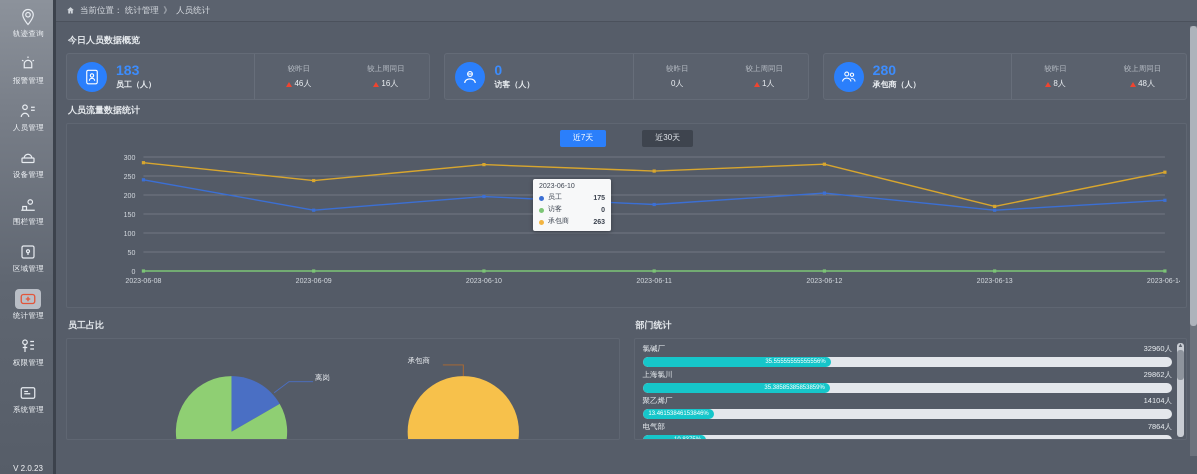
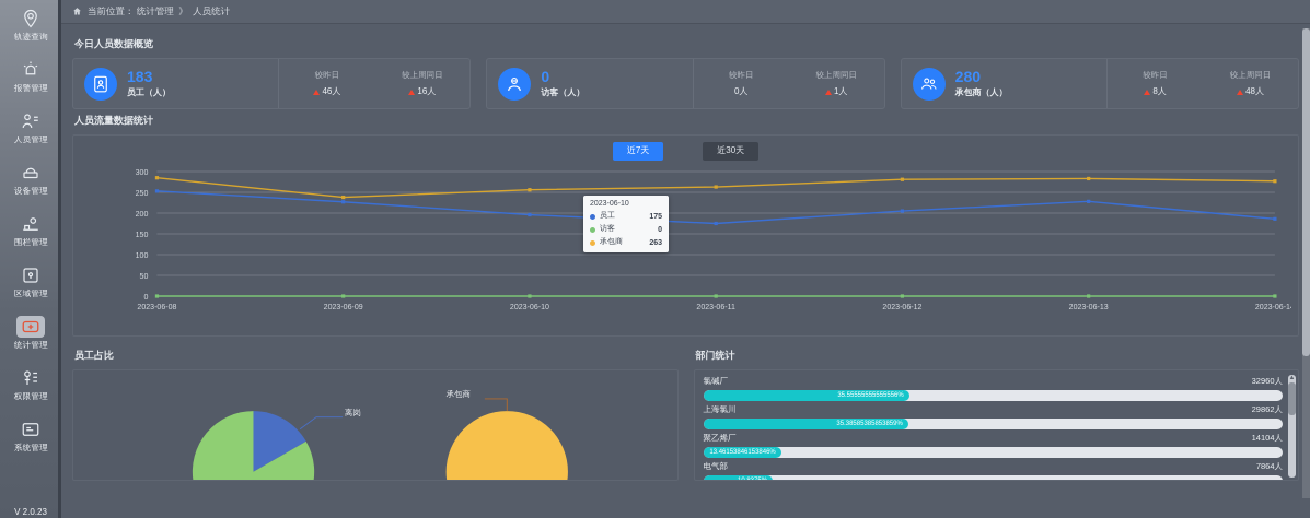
员工/2023-06-08: 240 -> 250
员工/2023-06-09: 160 -> 230
承包商/2023-06-10: 280 -> 260
员工/2023-06-13: 160 -> 230
承包商/2023-06-13: 170 -> 280
承包商/2023-06-14: 260 -> 280
